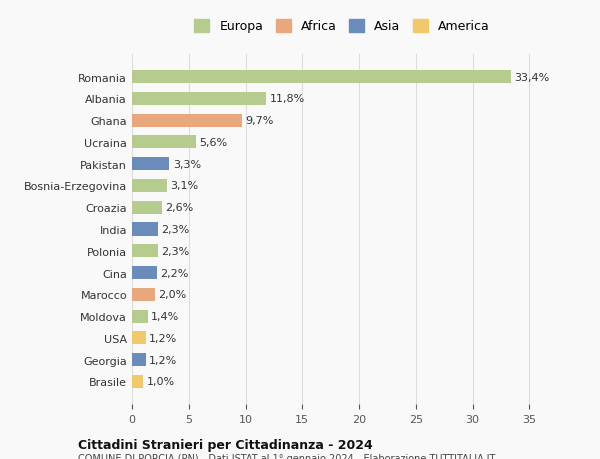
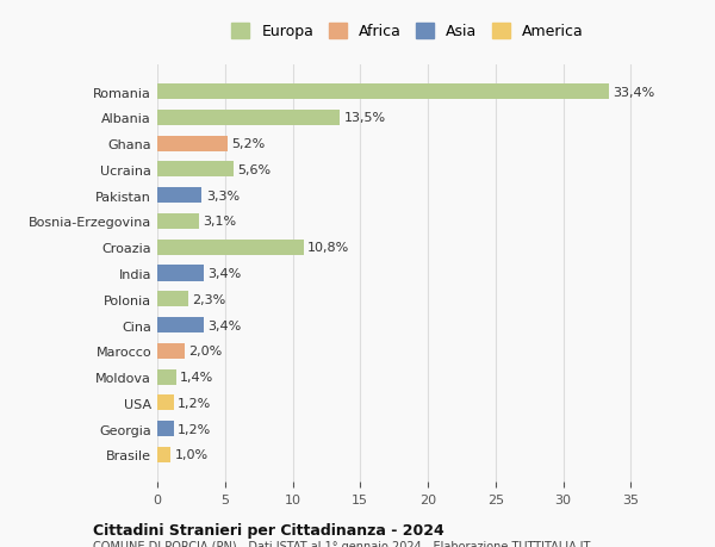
Albania: 11,8% -> 13,5%
Ghana: 9,7% -> 5,2%
Croazia: 2,6% -> 10,8%
India: 2,3% -> 3,4%
Cina: 2,2% -> 3,4%
